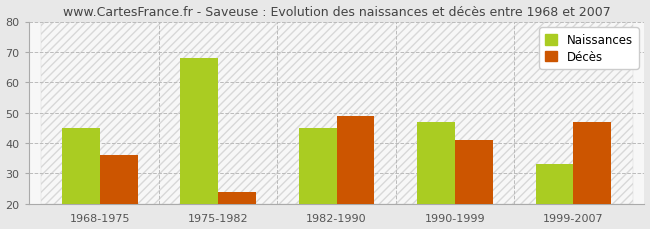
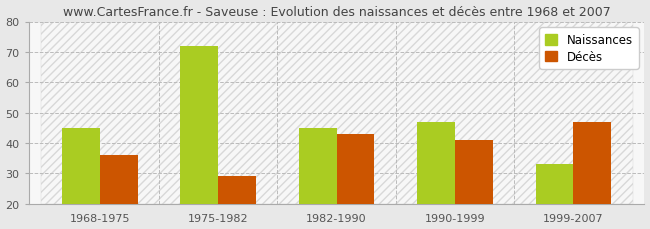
Naissances/1975-1982: 68 -> 72
Décès/1975-1982: 24 -> 29
Décès/1982-1990: 49 -> 43
